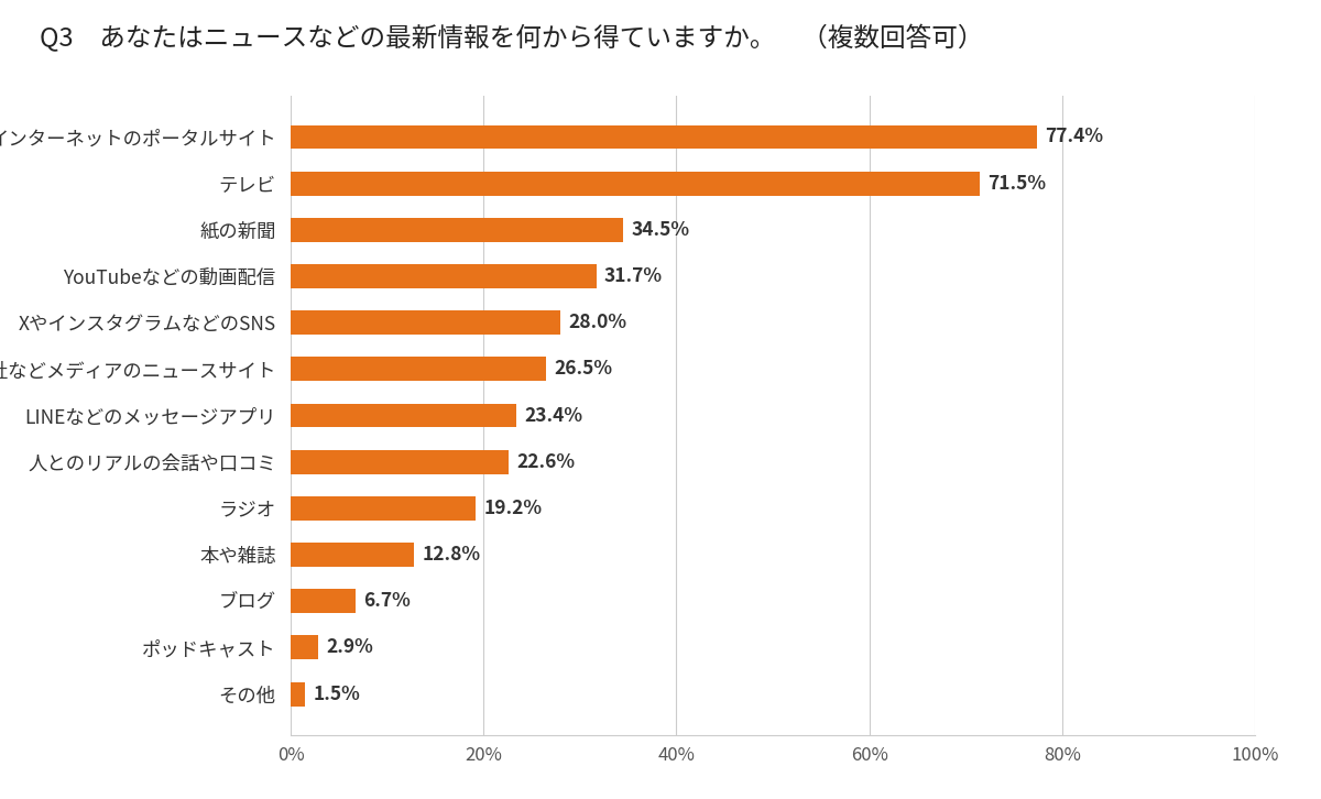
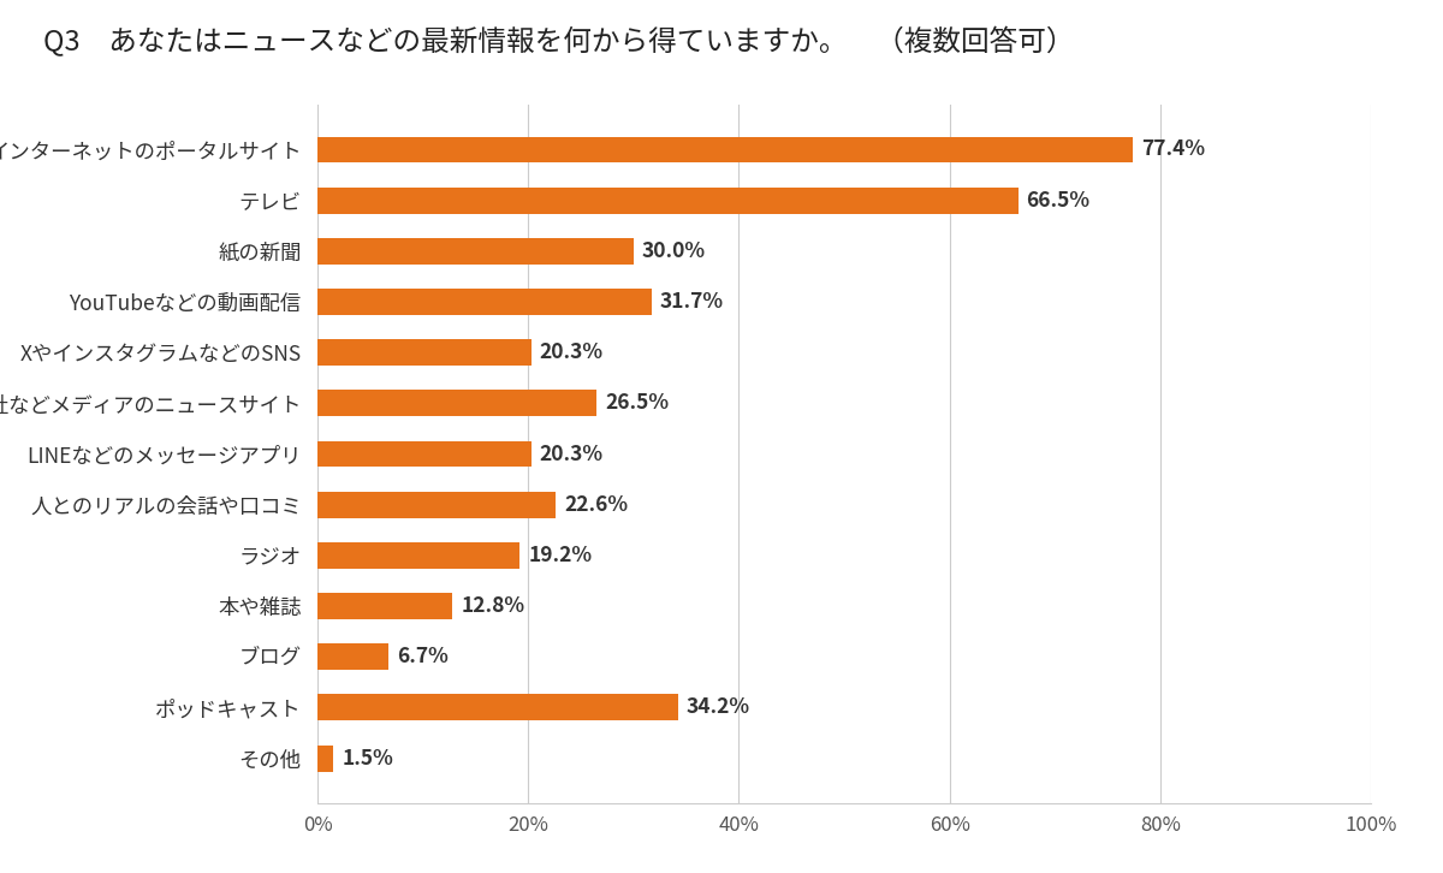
テレビ: 71.5% -> 66.5%
紙の新聞: 34.5% -> 30.0%
XやインスタグラムなどのSNS: 28.0% -> 20.3%
LINEなどのメッセージアプリ: 23.4% -> 20.3%
ポッドキャスト: 2.9% -> 34.2%
